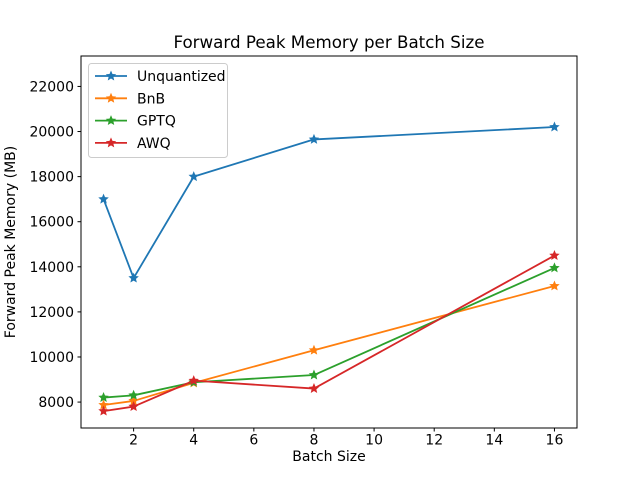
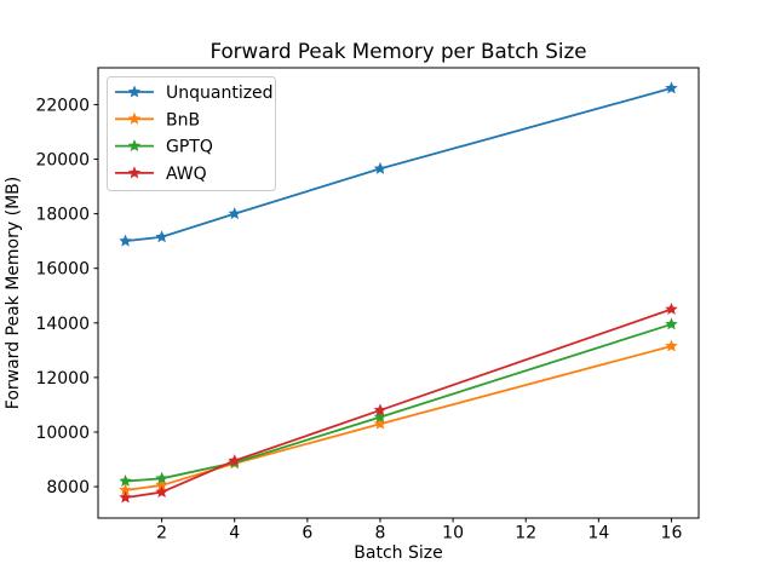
Unquantized/2: 13500 -> 17200
GPTQ/8: 9200 -> 10600
AWQ/8: 8600 -> 10800
Unquantized/16: 20200 -> 22600
